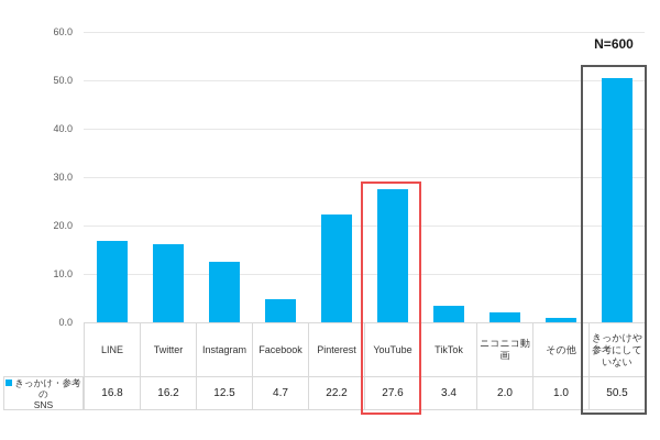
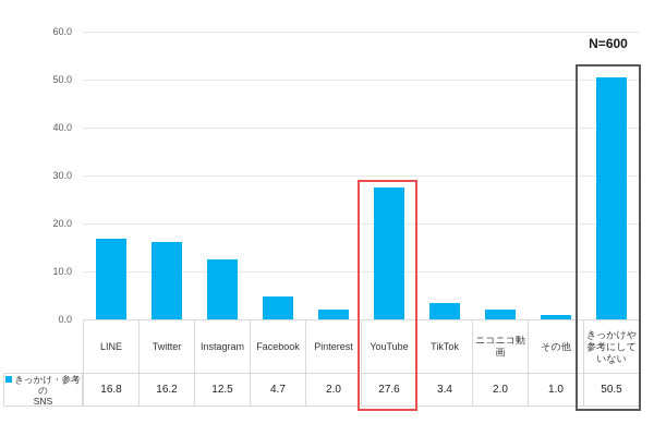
Pinterest: 22.2 -> 2.0
